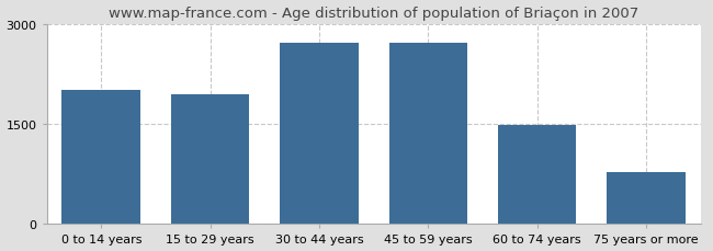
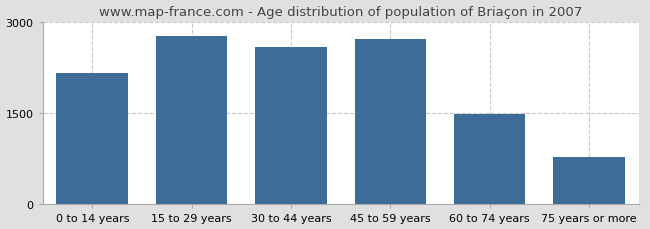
0 to 14 years: 2000 -> 2160
15 to 29 years: 1950 -> 2760
30 to 44 years: 2720 -> 2580
